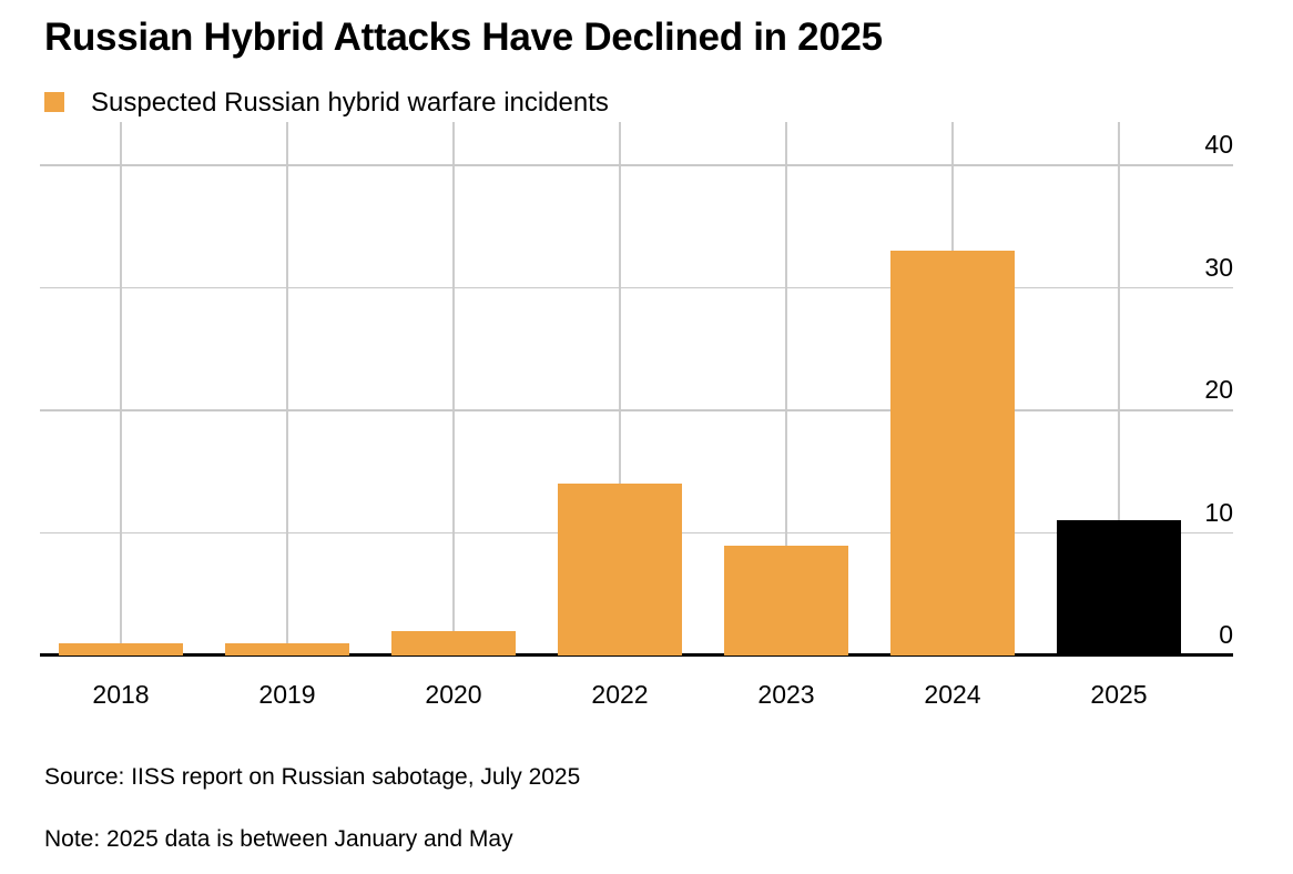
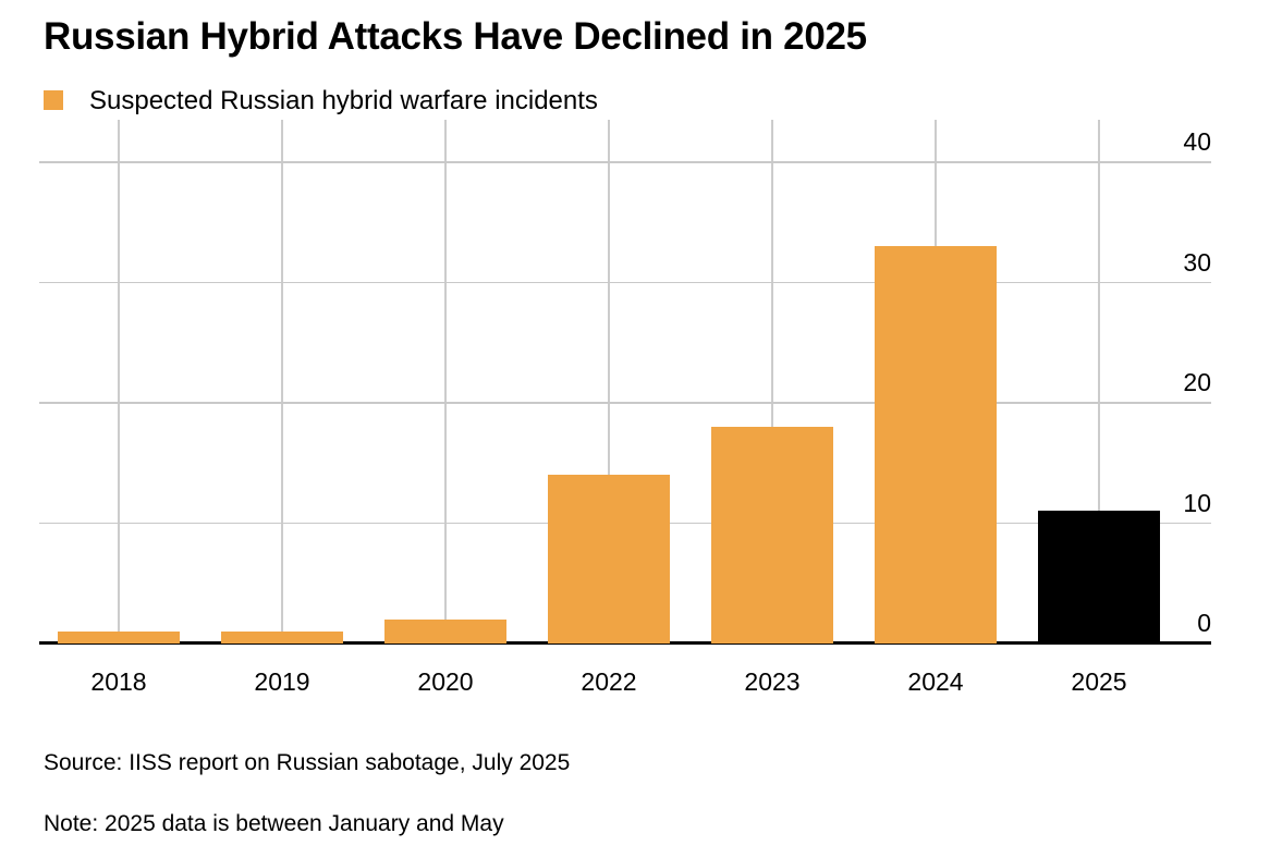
2023: 9 -> 18
